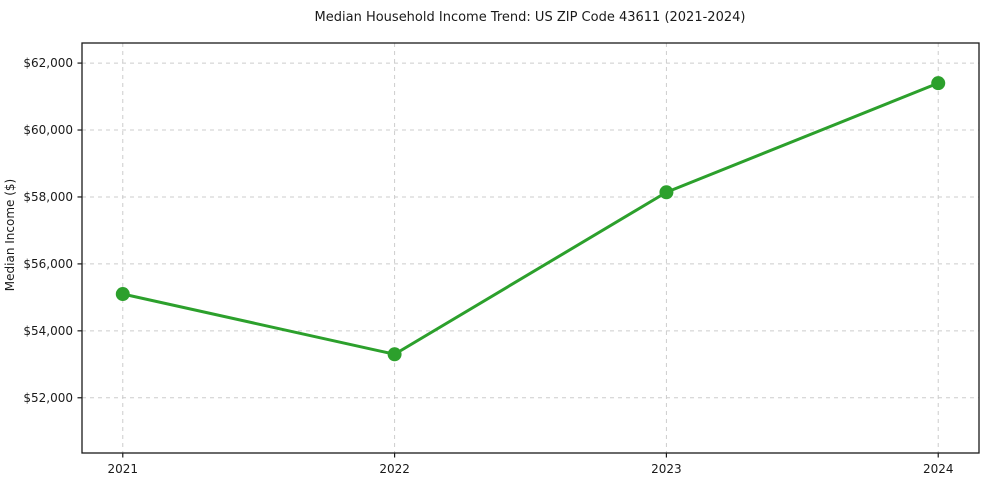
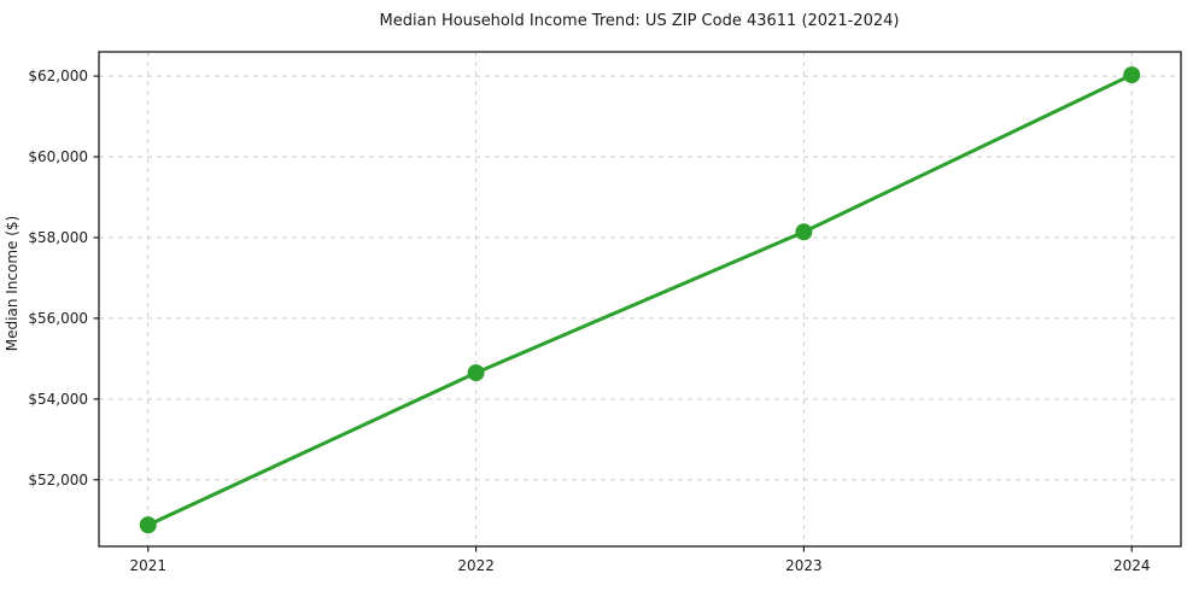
2021: $55100 -> $50900
2022: $53300 -> $54600
2024: $61400 -> $62000
